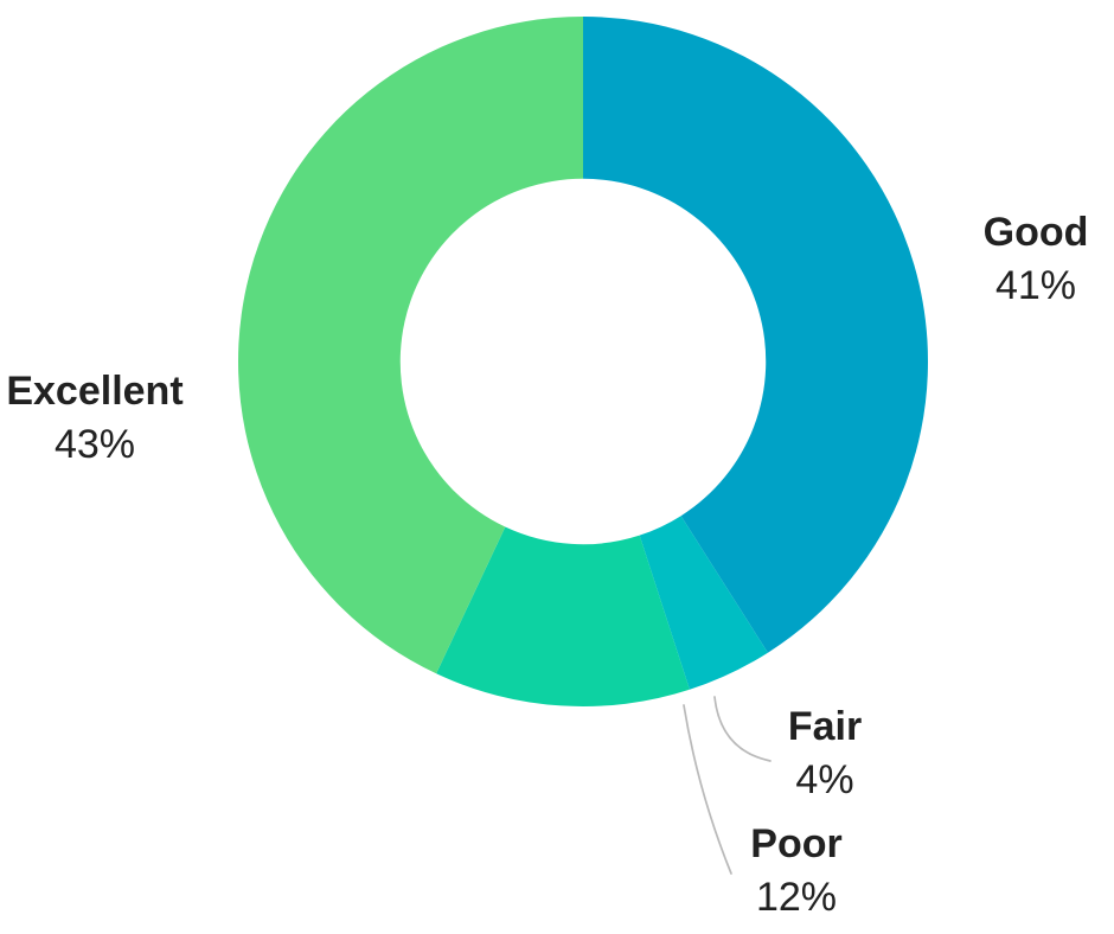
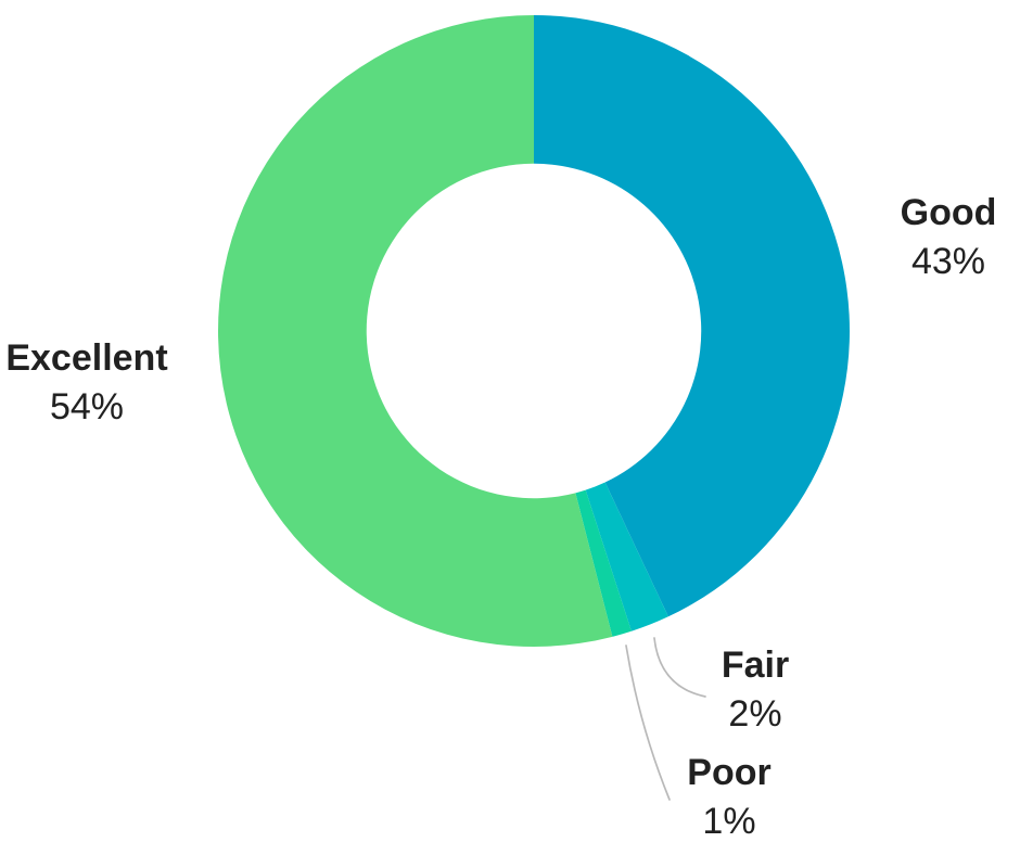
Good: 41% -> 43%
Fair: 4% -> 2%
Poor: 12% -> 1%
Excellent: 43% -> 54%
